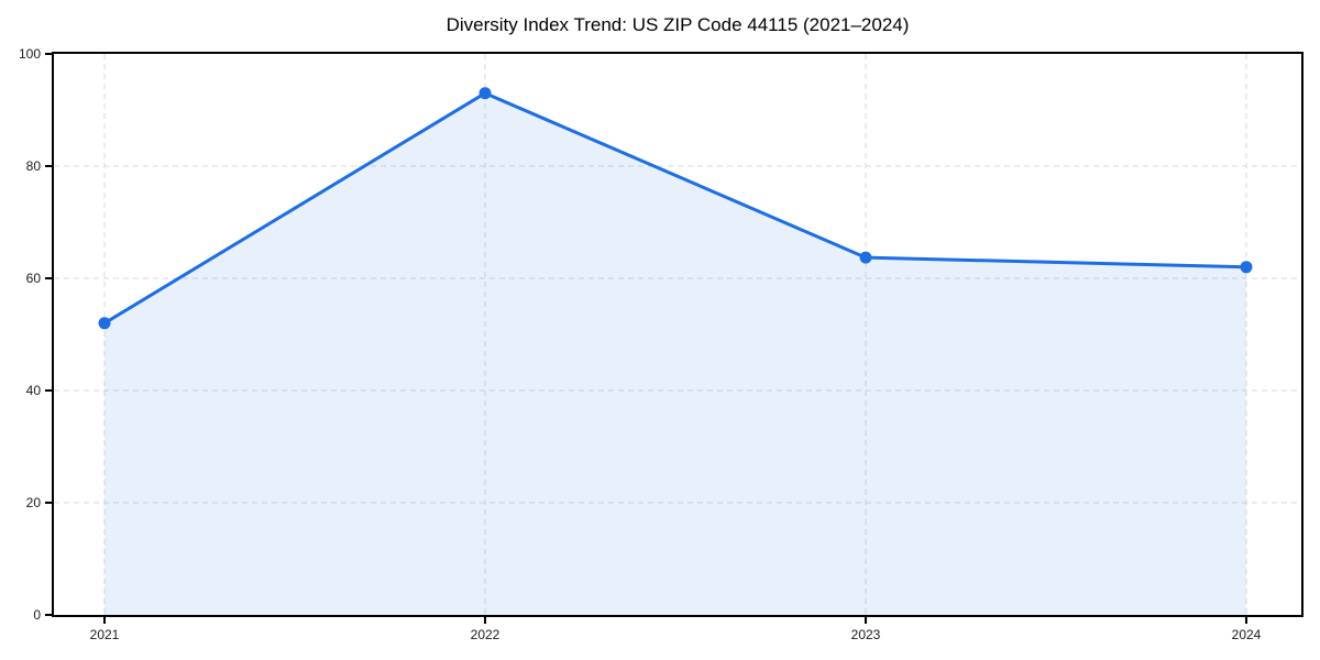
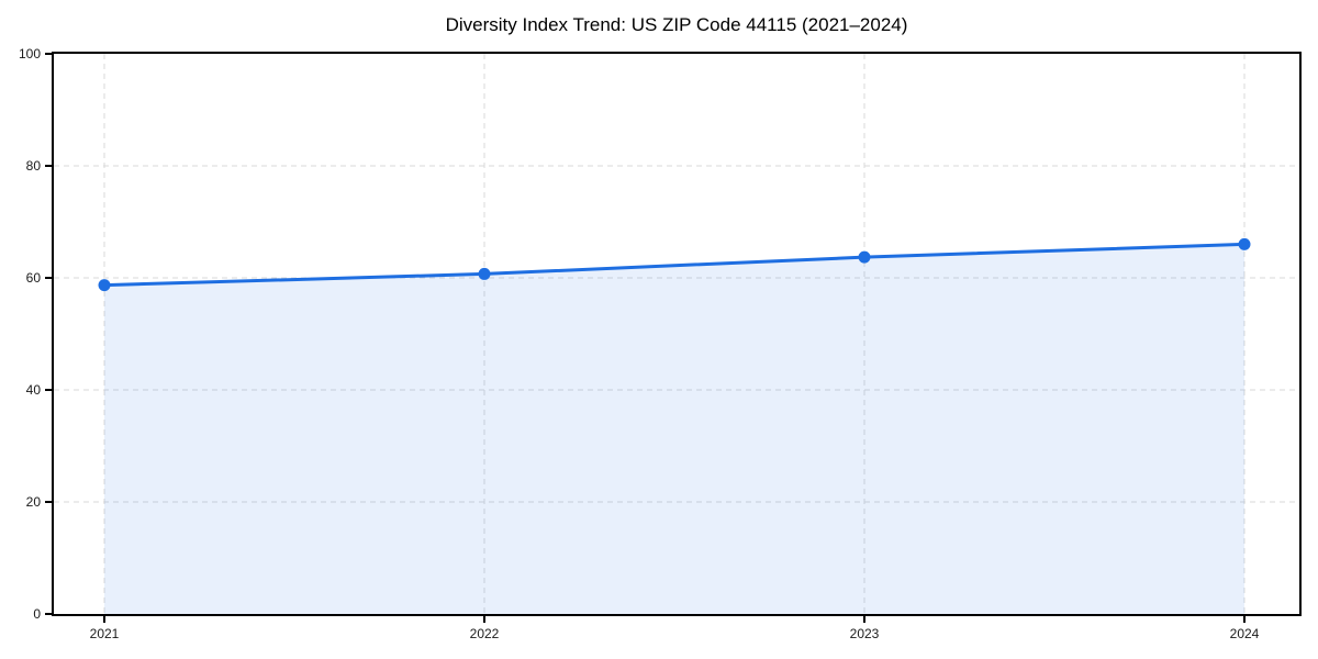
2021: 52 -> 59
2022: 93 -> 61
2024: 62 -> 66
